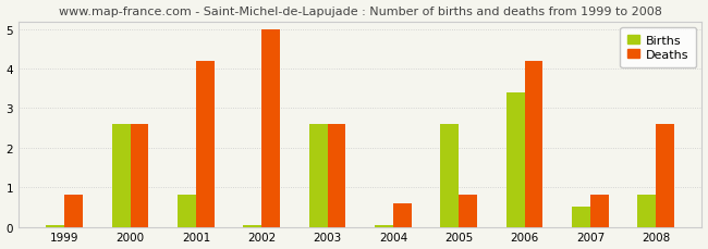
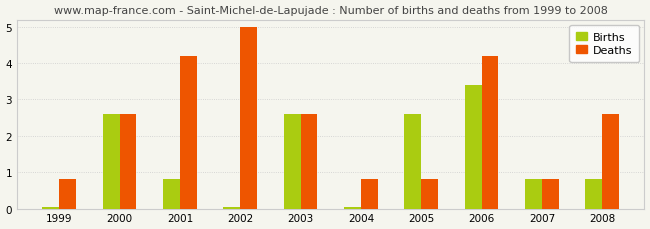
Deaths/2004: 0.6 -> 0.8
Births/2007: 0.50 -> 0.80
